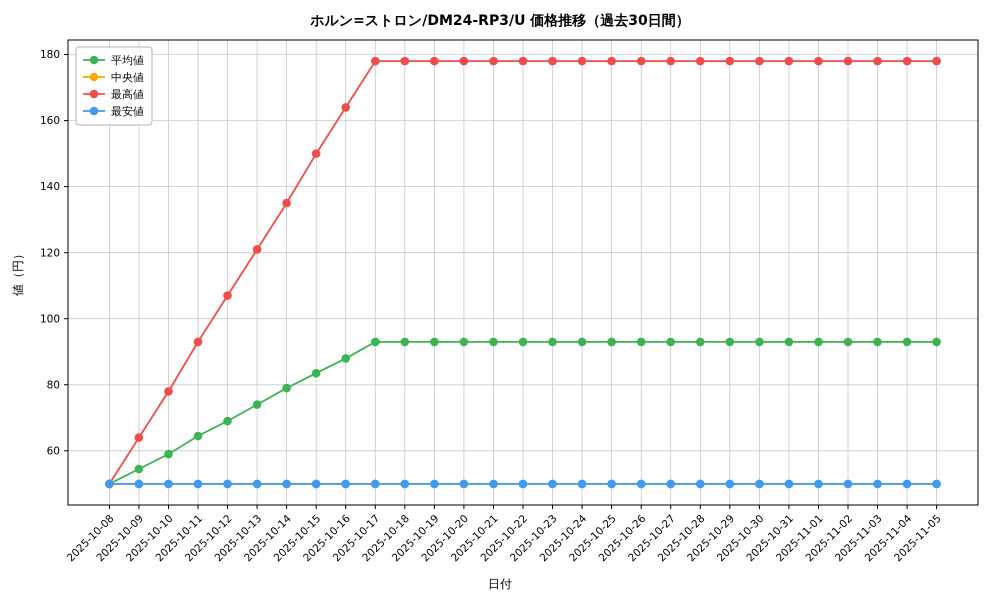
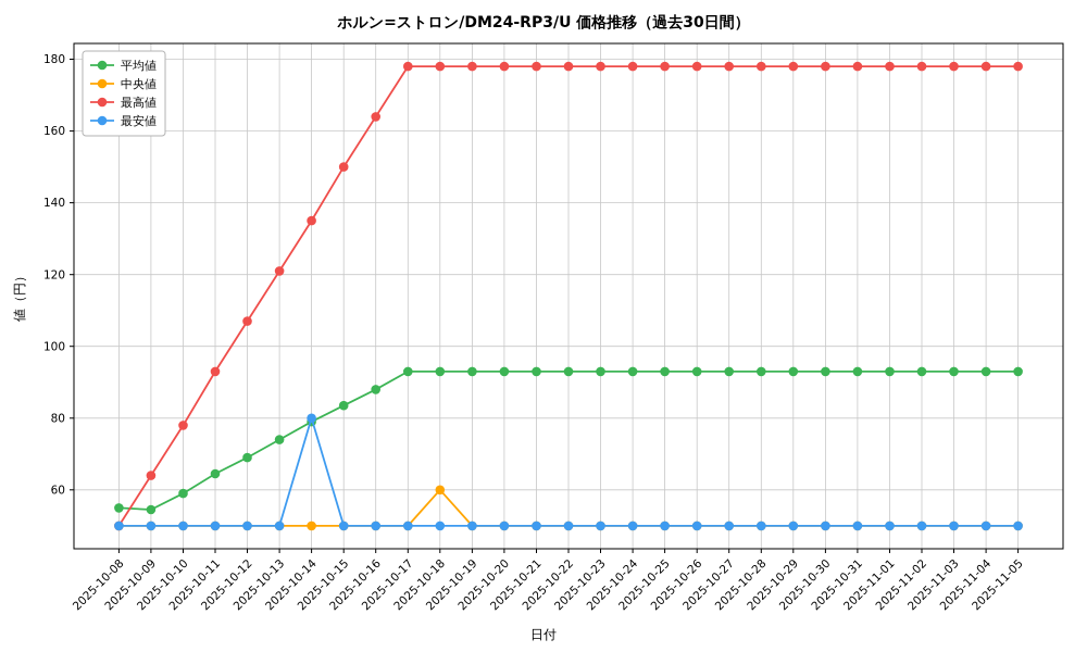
平均値/2025-10-08: 50 -> 55
最安値/2025-10-14: 50 -> 80
中央値/2025-10-18: 50 -> 60
